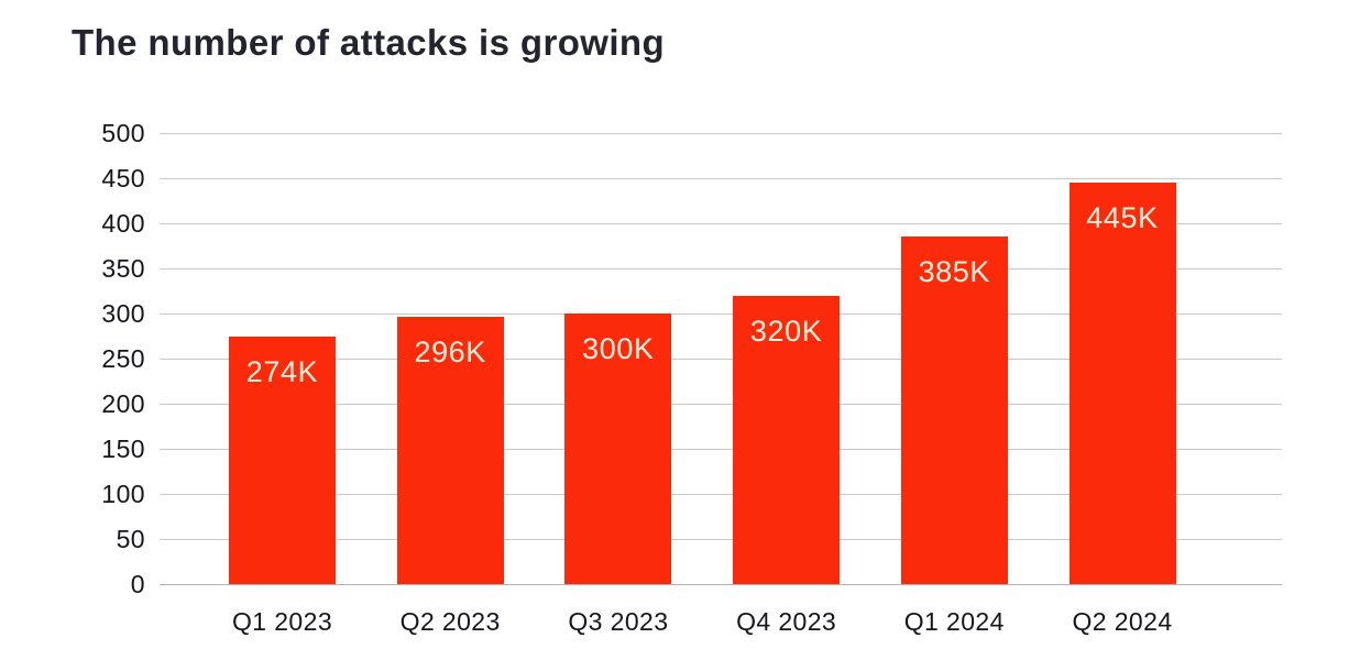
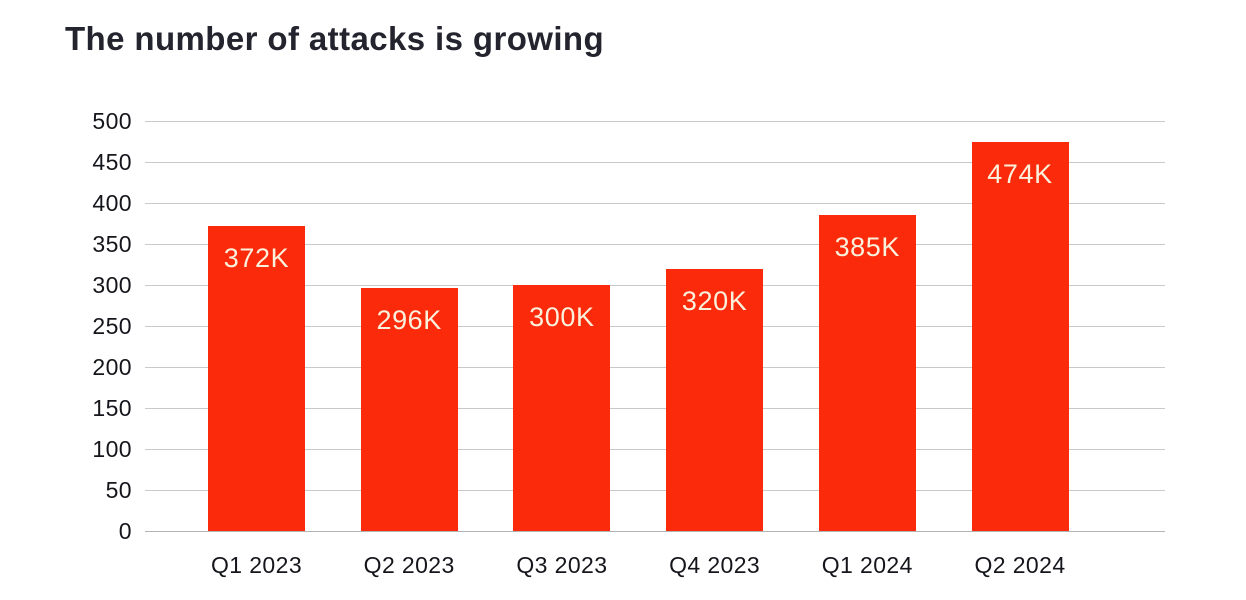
Q1 2023: 274K -> 372K
Q2 2024: 445K -> 474K
